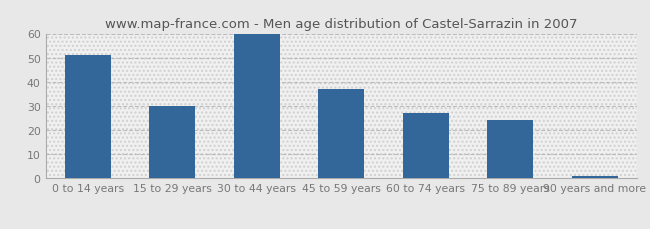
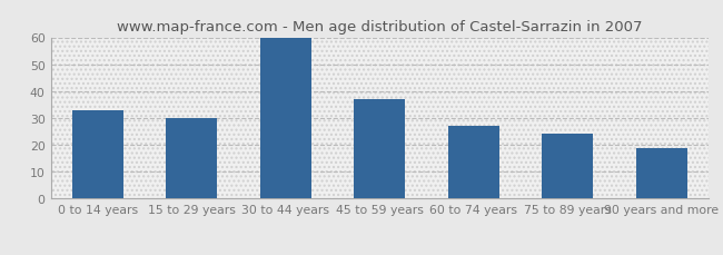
0 to 14 years: 51 -> 33
90 years and more: 1 -> 19
